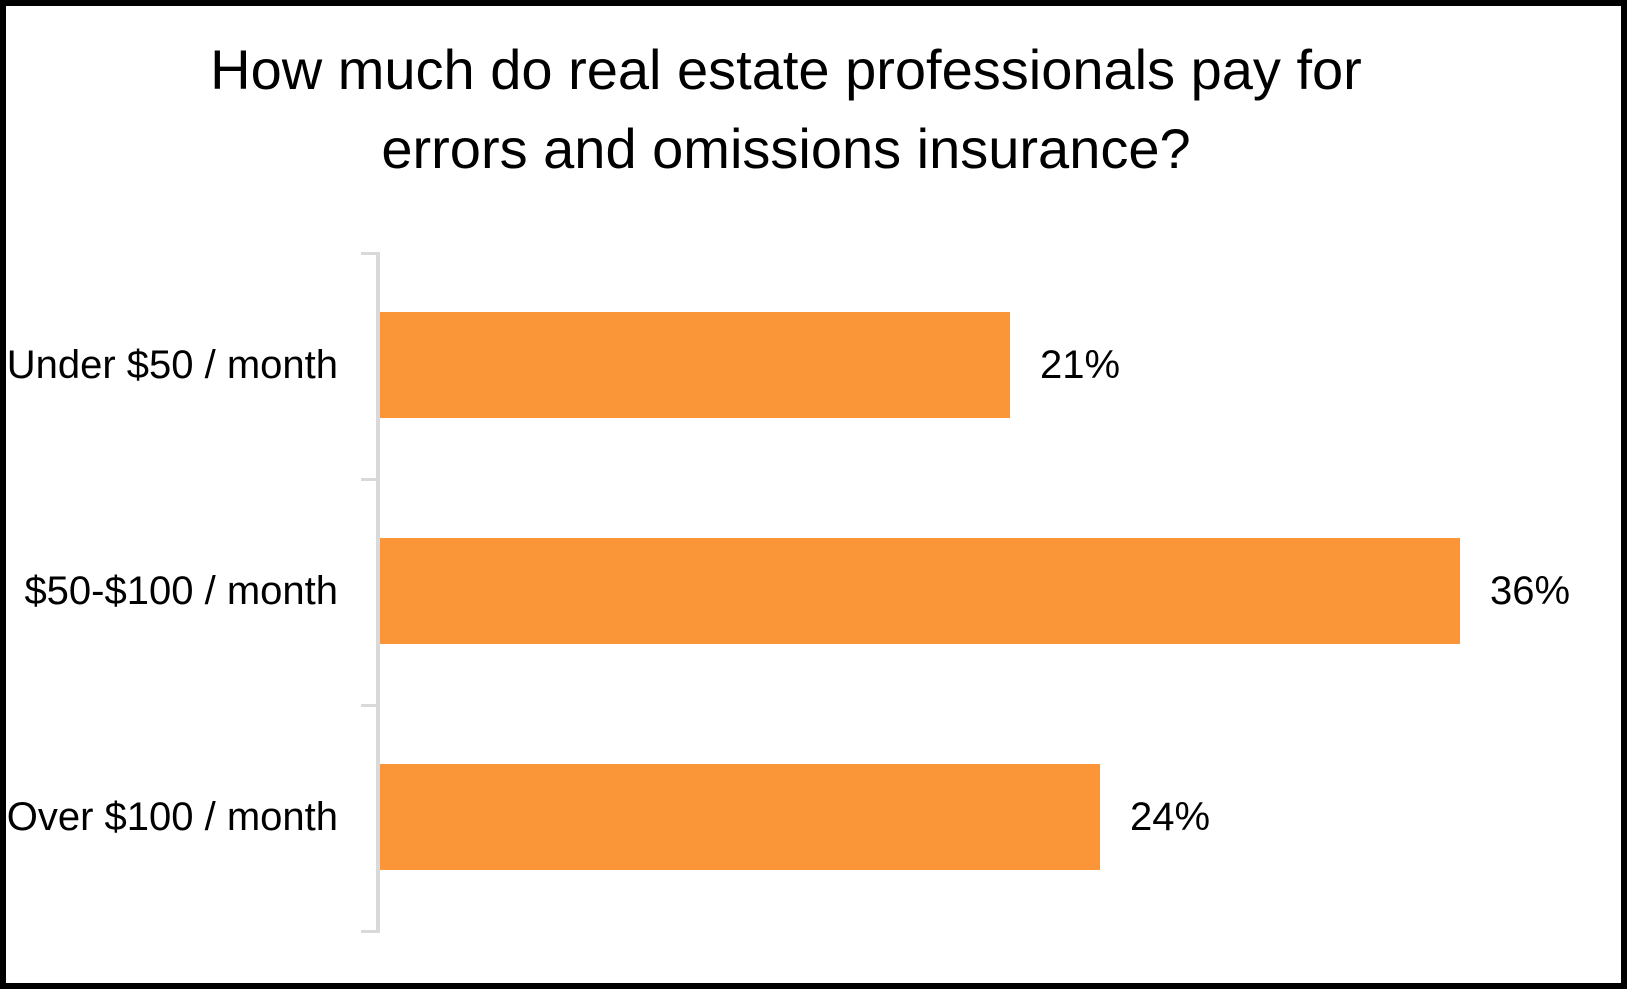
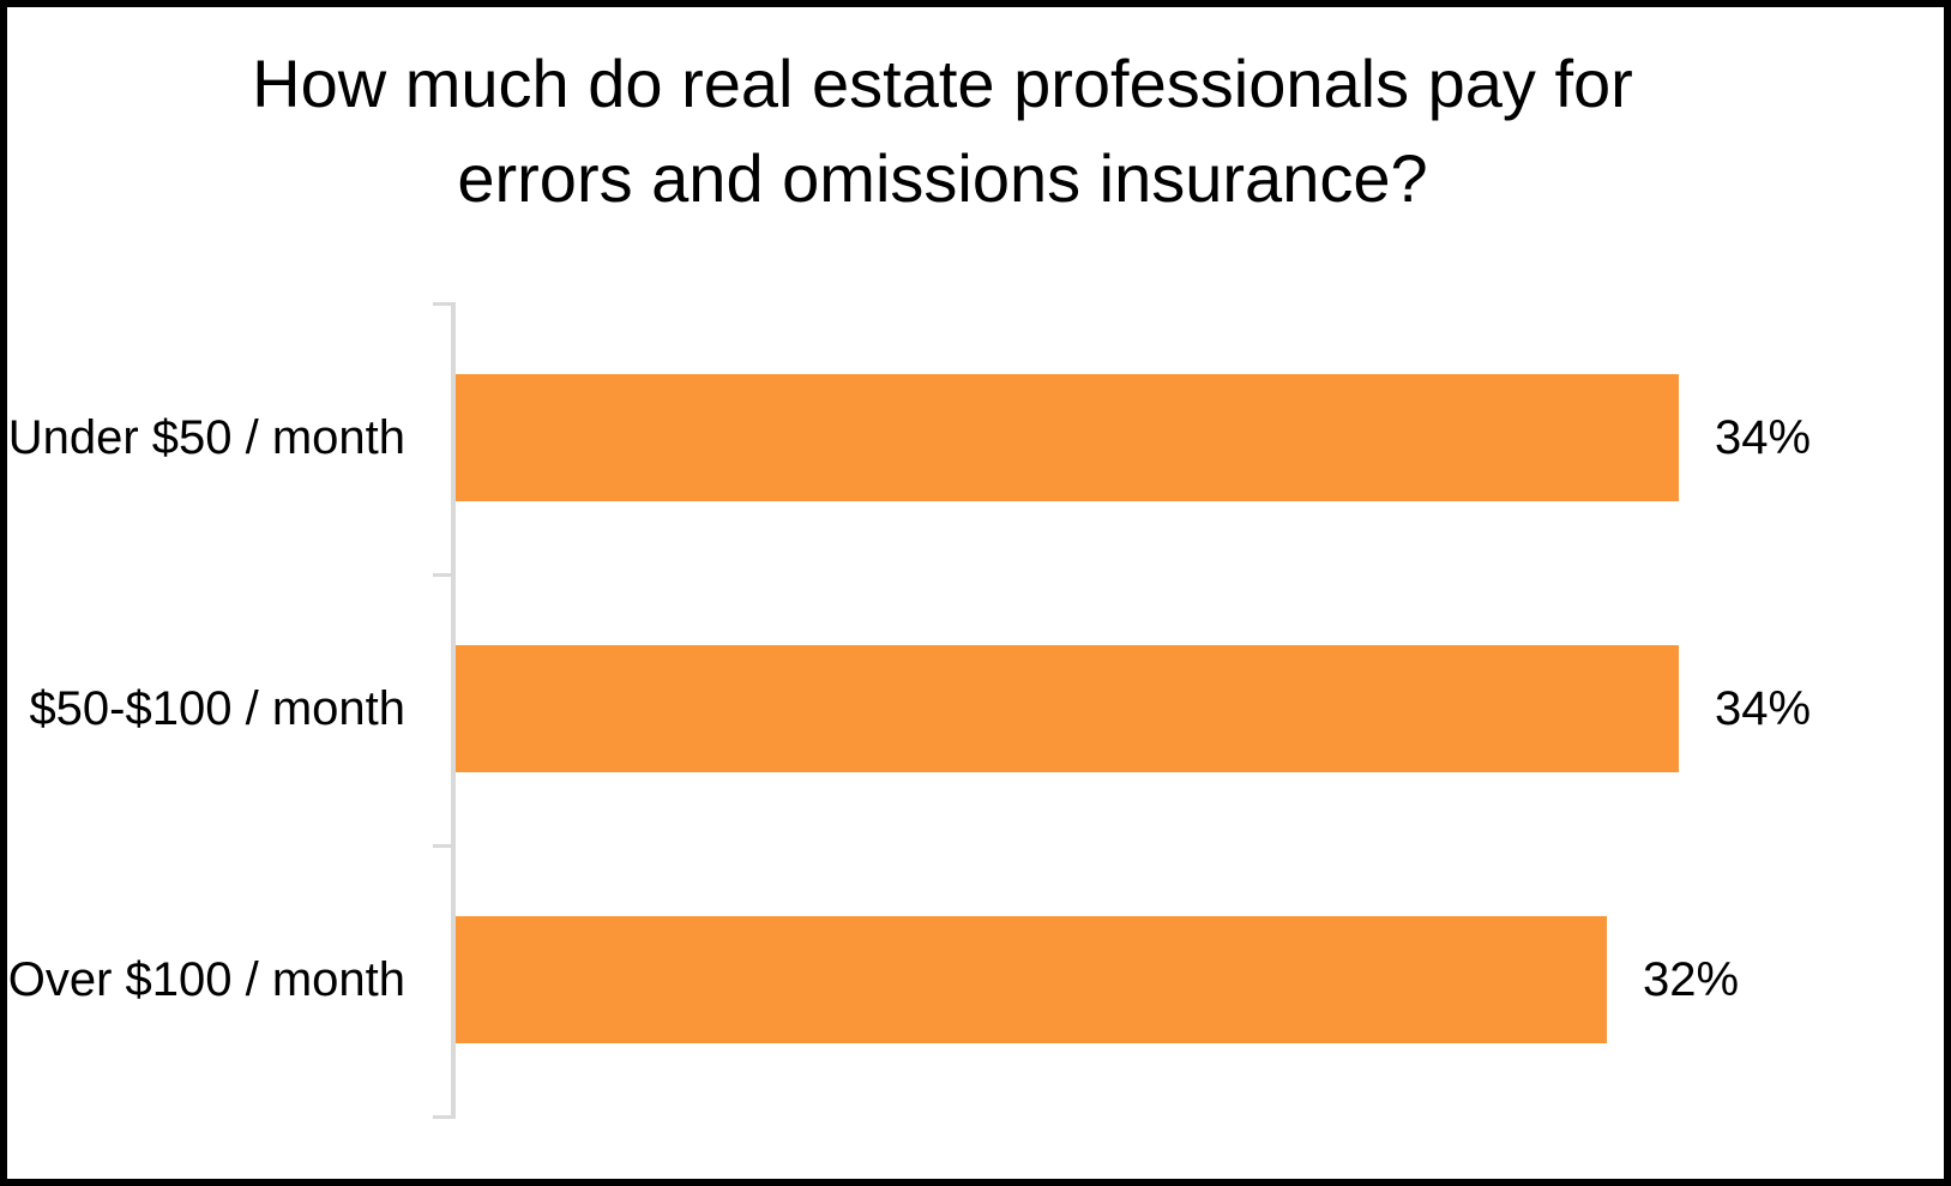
Under $50 / month: 21% -> 34%
$50-$100 / month: 36% -> 34%
Over $100 / month: 24% -> 32%
